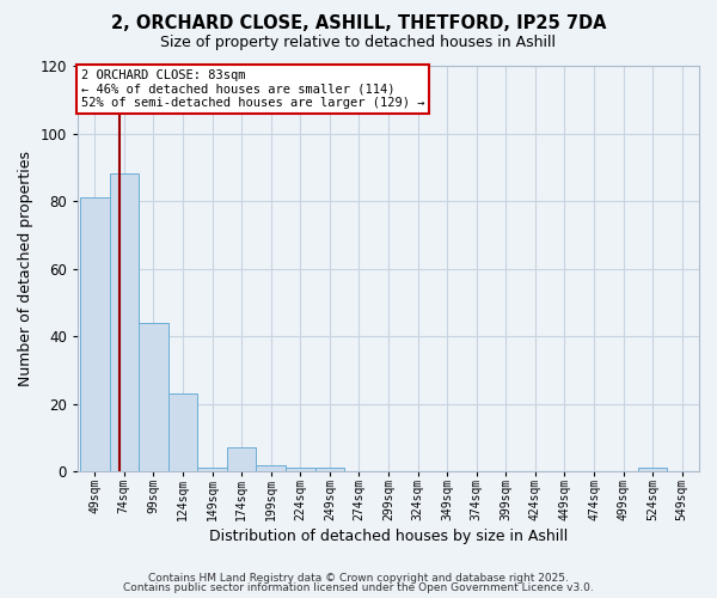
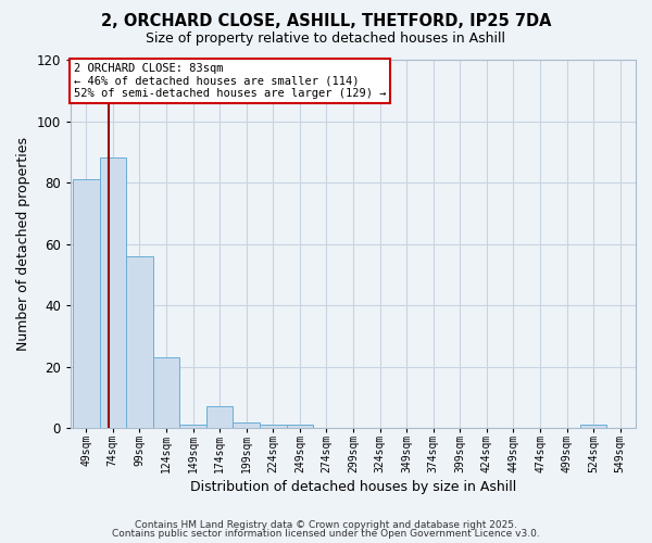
99sqm: 44 -> 56
